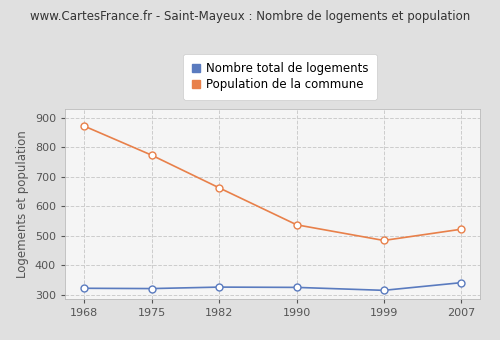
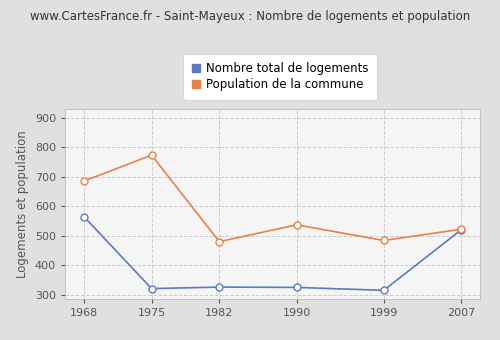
Nombre total de logements/1968: 322 -> 565
Population de la commune/1968: 872 -> 685
Population de la commune/1982: 662 -> 480
Nombre total de logements/2007: 341 -> 520
